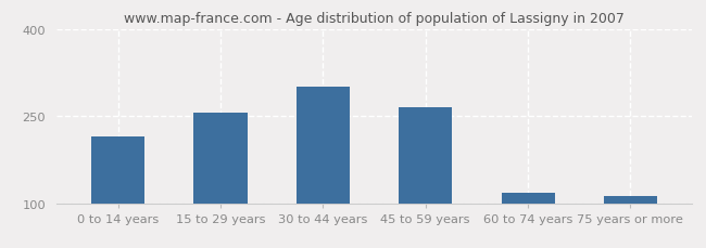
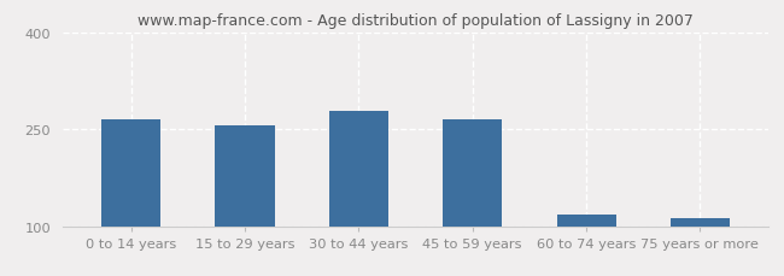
0 to 14 years: 214 -> 265
30 to 44 years: 300 -> 278
